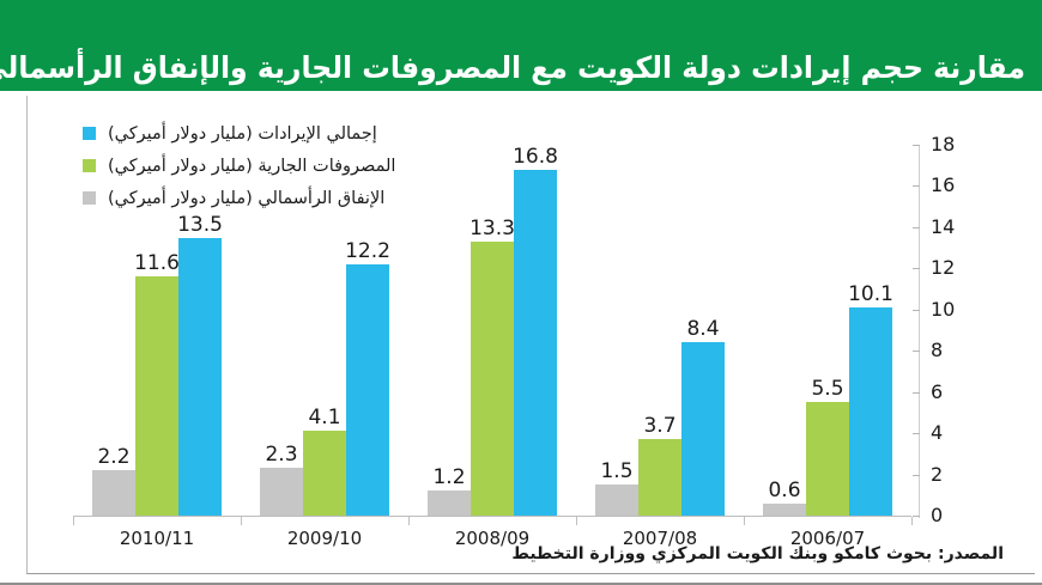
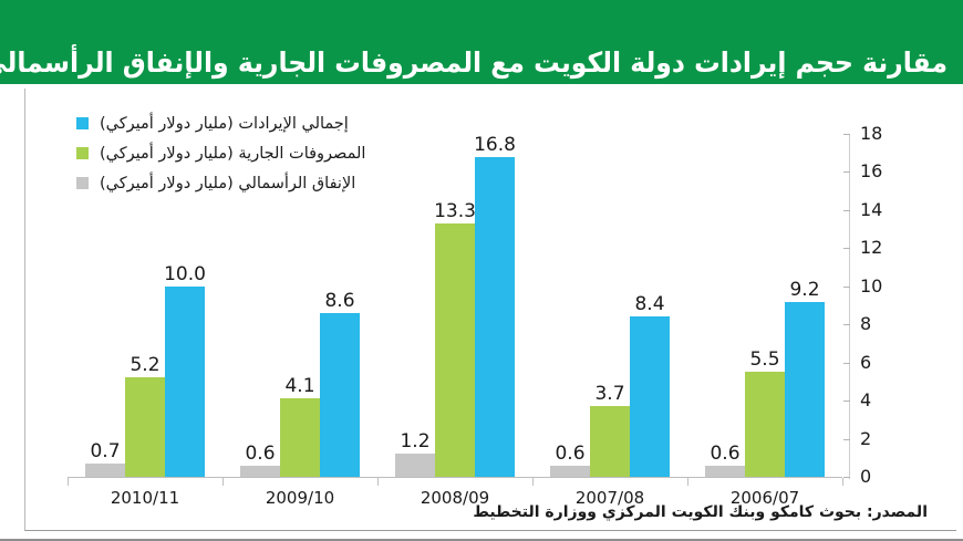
الإنفاق الرأسمالي (مليار دولار أميركي)/2010/11: 2.2 -> 0.7
المصروفات الجارية (مليار دولار أميركي)/2010/11: 11.6 -> 5.2
إجمالي الإيرادات (مليار دولار أميركي)/2010/11: 13.5 -> 10.0
الإنفاق الرأسمالي (مليار دولار أميركي)/2009/10: 2.3 -> 0.6
إجمالي الإيرادات (مليار دولار أميركي)/2009/10: 12.2 -> 8.6
الإنفاق الرأسمالي (مليار دولار أميركي)/2007/08: 1.5 -> 0.6
إجمالي الإيرادات (مليار دولار أميركي)/2006/07: 10.1 -> 9.2
